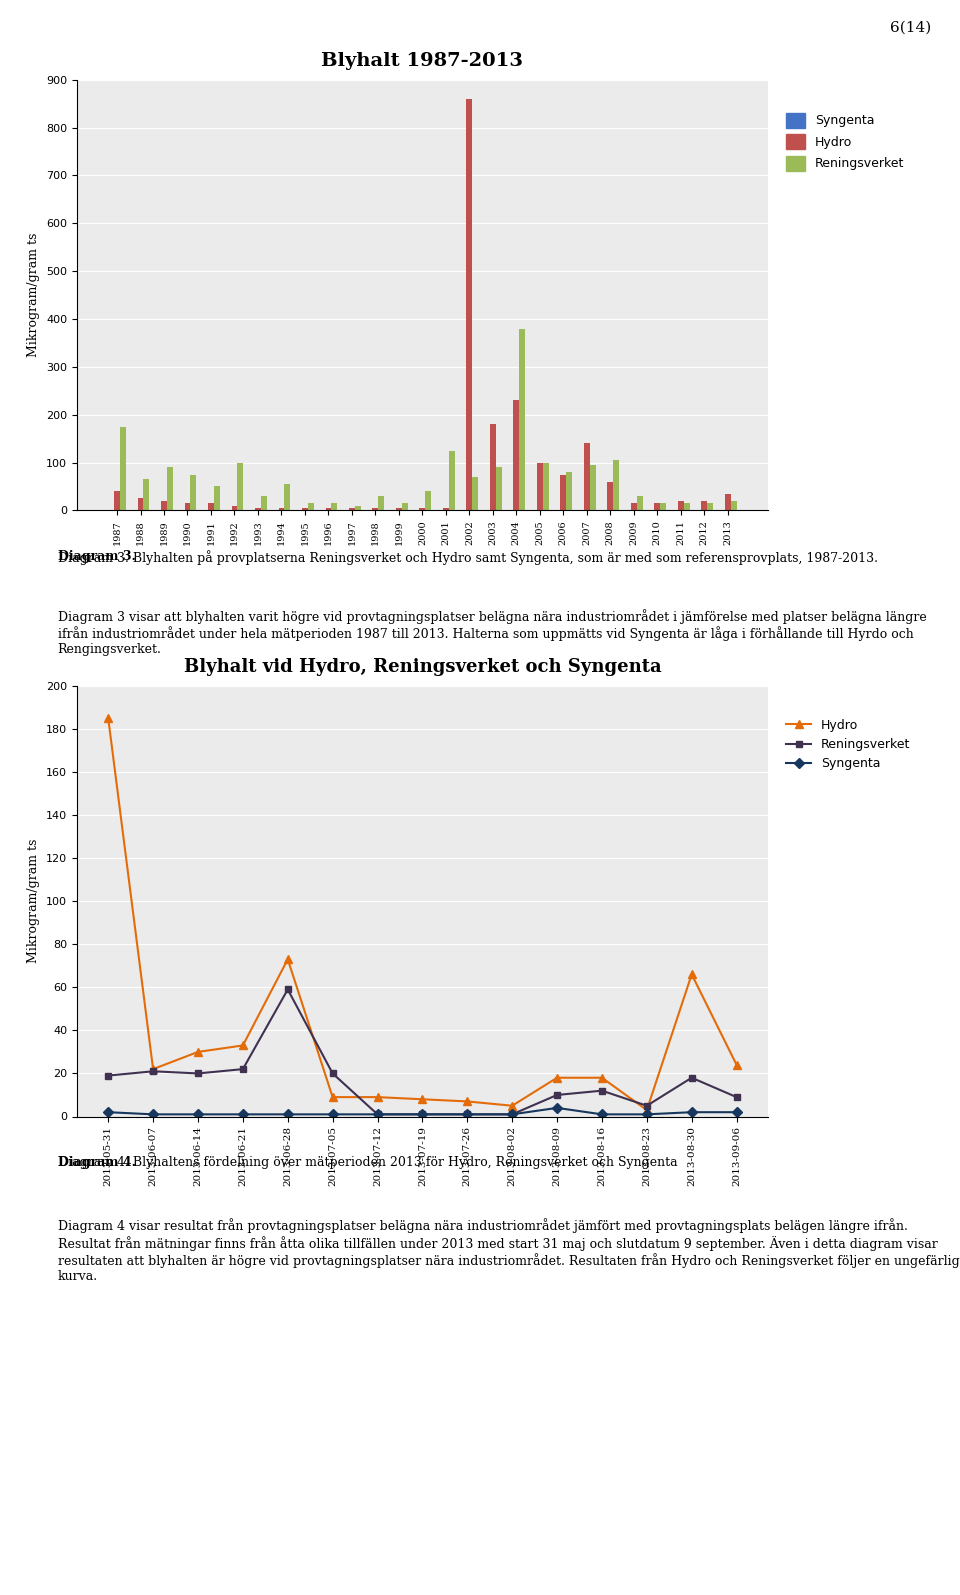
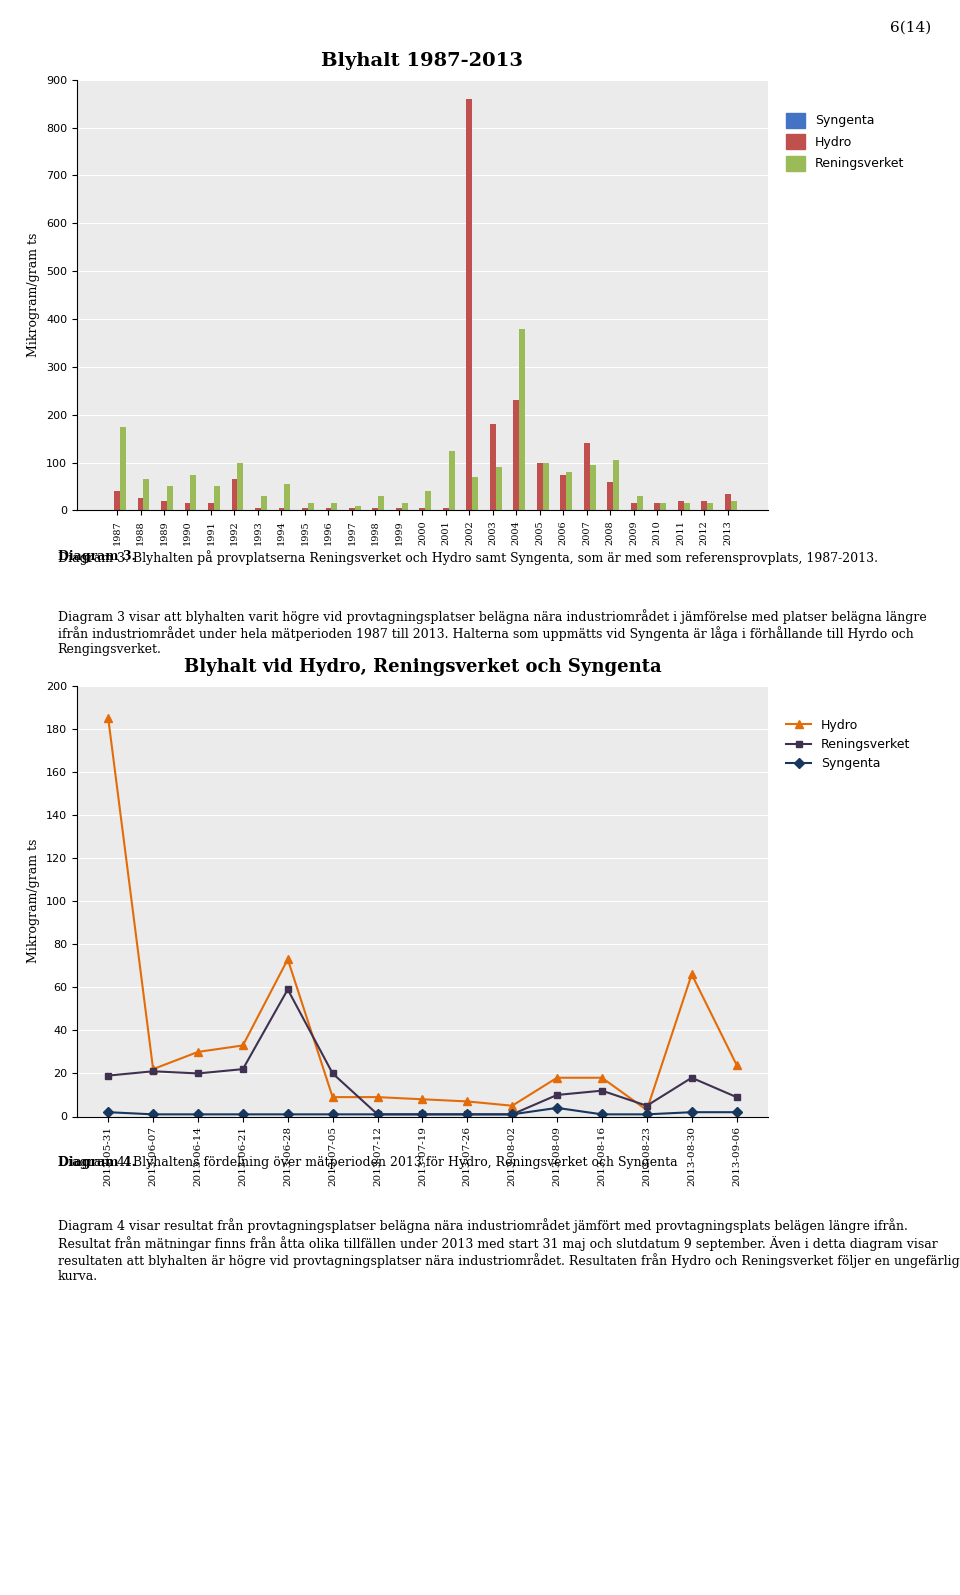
Blyhalt 1987-2013/Reningsverket/1989: 90 -> 50
Blyhalt 1987-2013/Hydro/1992: 10 -> 65
